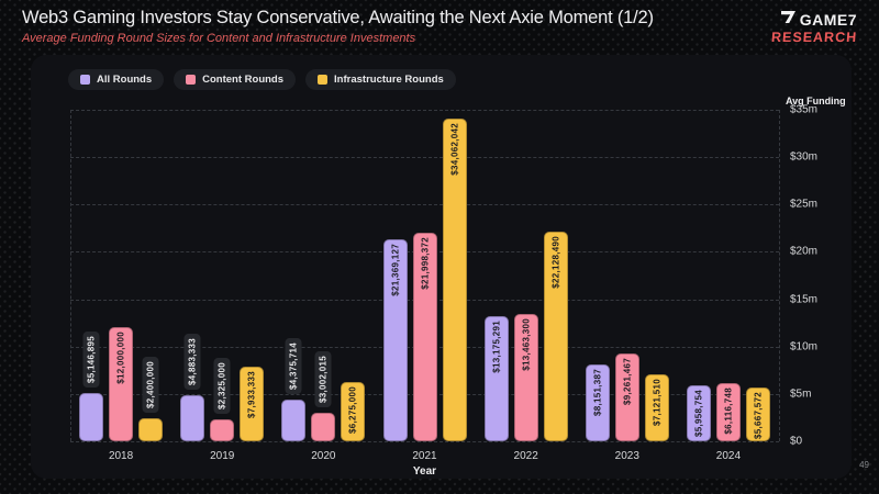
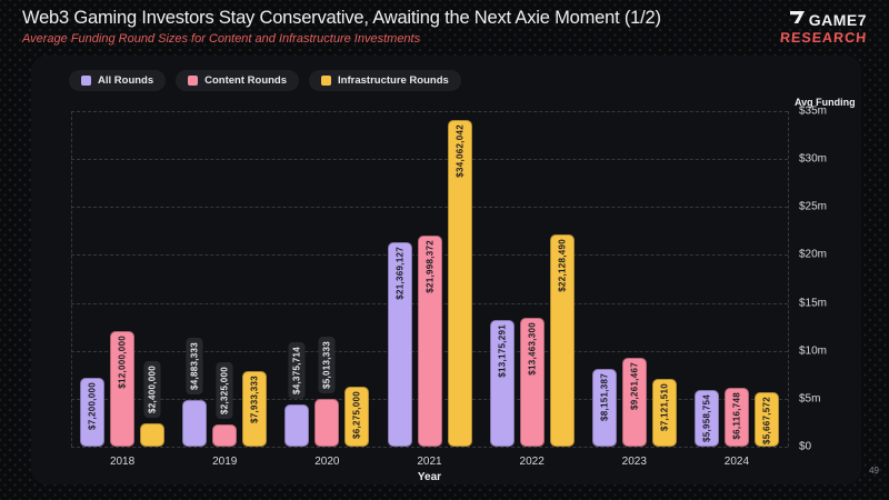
All Rounds/2018: $5,146,895 -> $7,200,000
Content Rounds/2020: $3,002,015 -> $5,013,333
